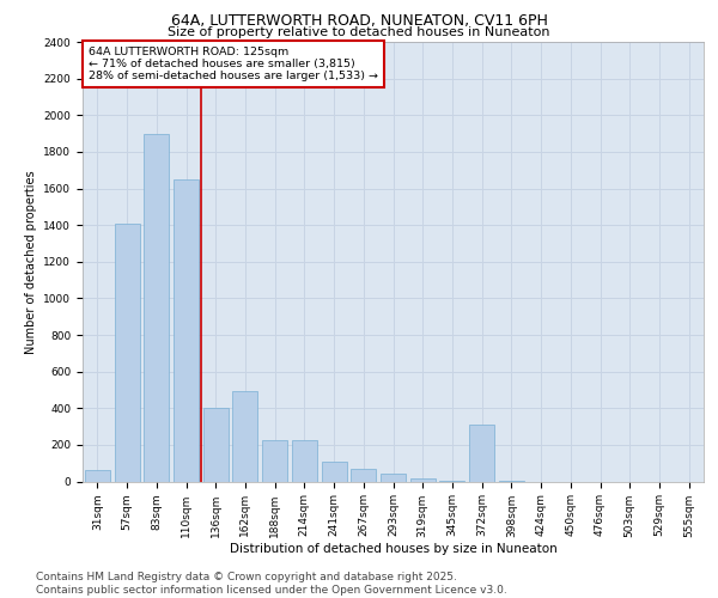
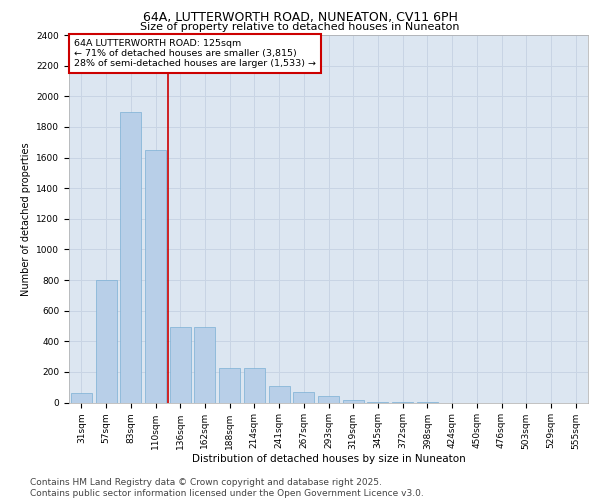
57sqm: 1410 -> 800
136sqm: 400 -> 490
372sqm: 310 -> 0
